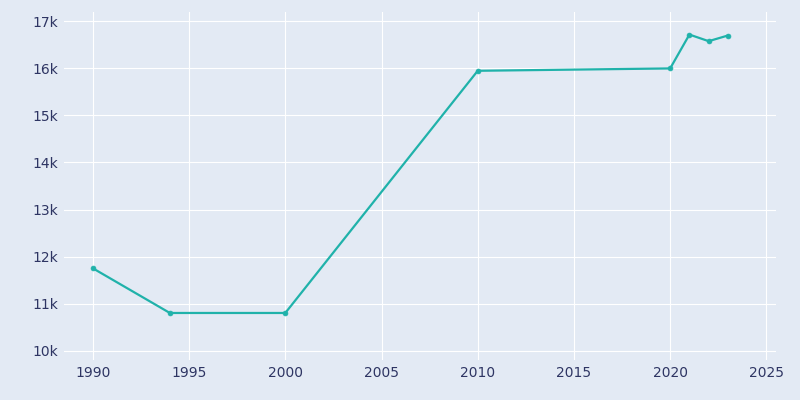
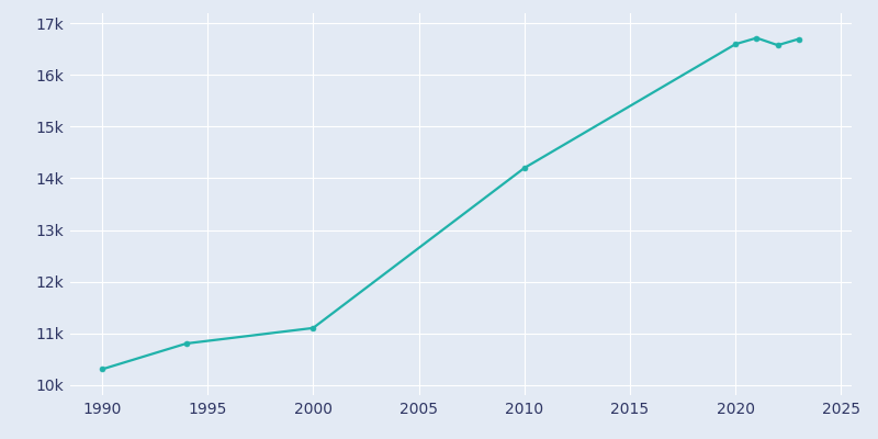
1990: 11.75k -> 10.30k
2000: 10.80k -> 11.10k
2010: 15.95k -> 14.20k
2020: 16.00k -> 16.60k
